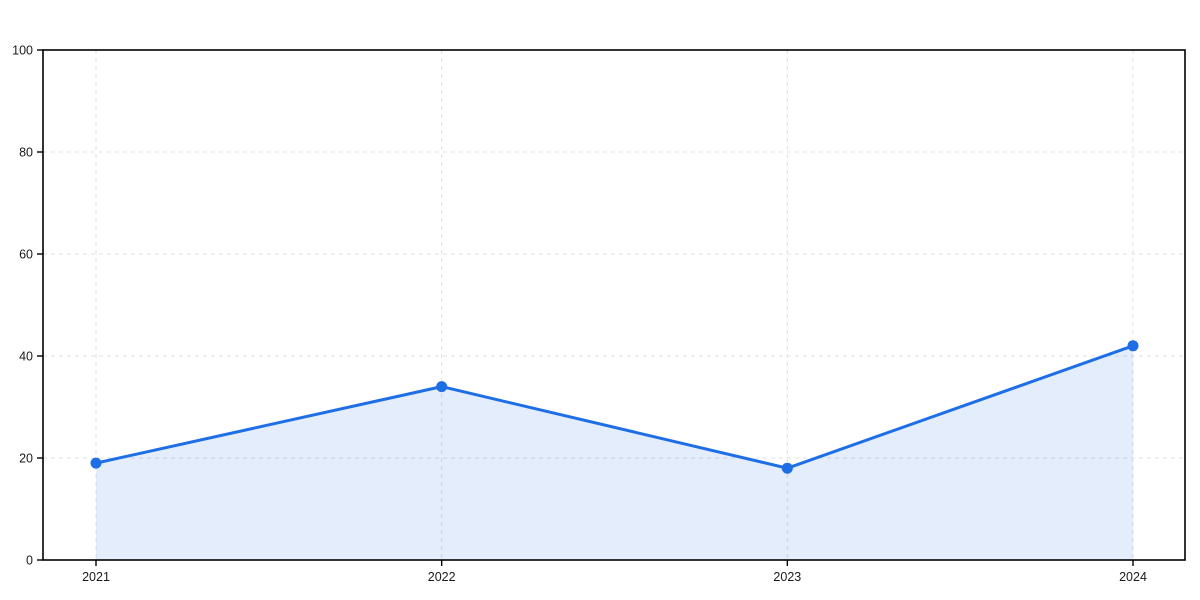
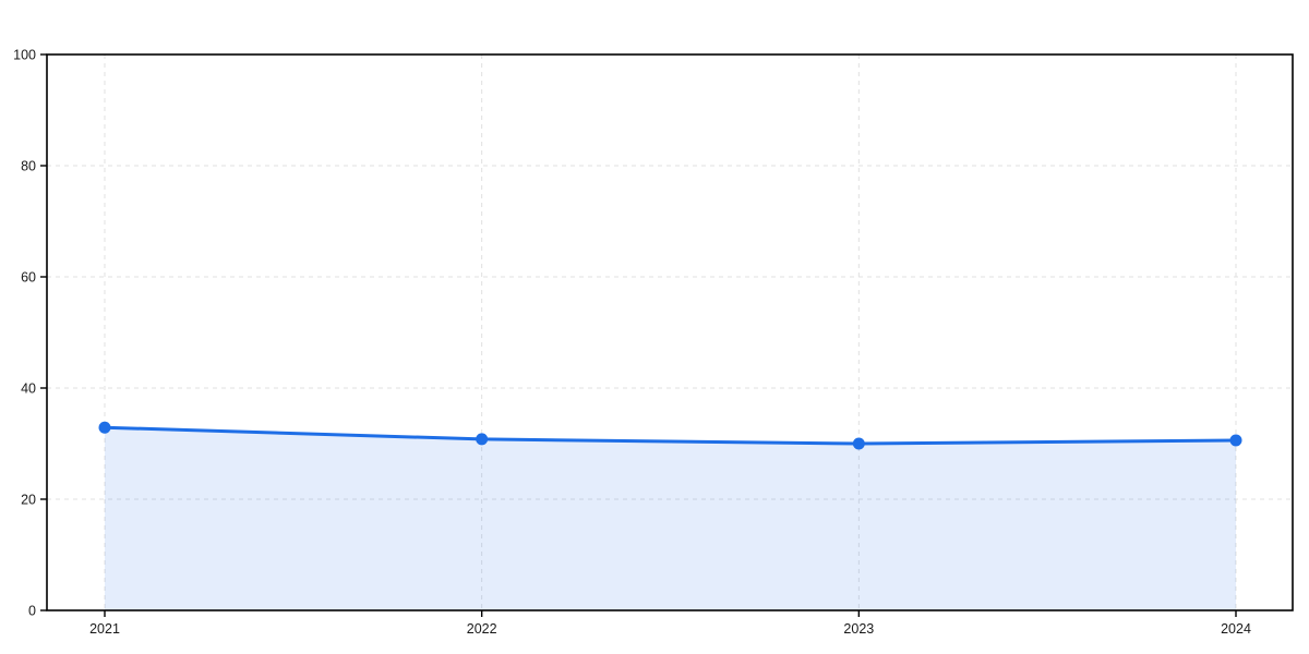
2021: 19 -> 33
2022: 34 -> 31
2023: 18 -> 30
2024: 42 -> 31
